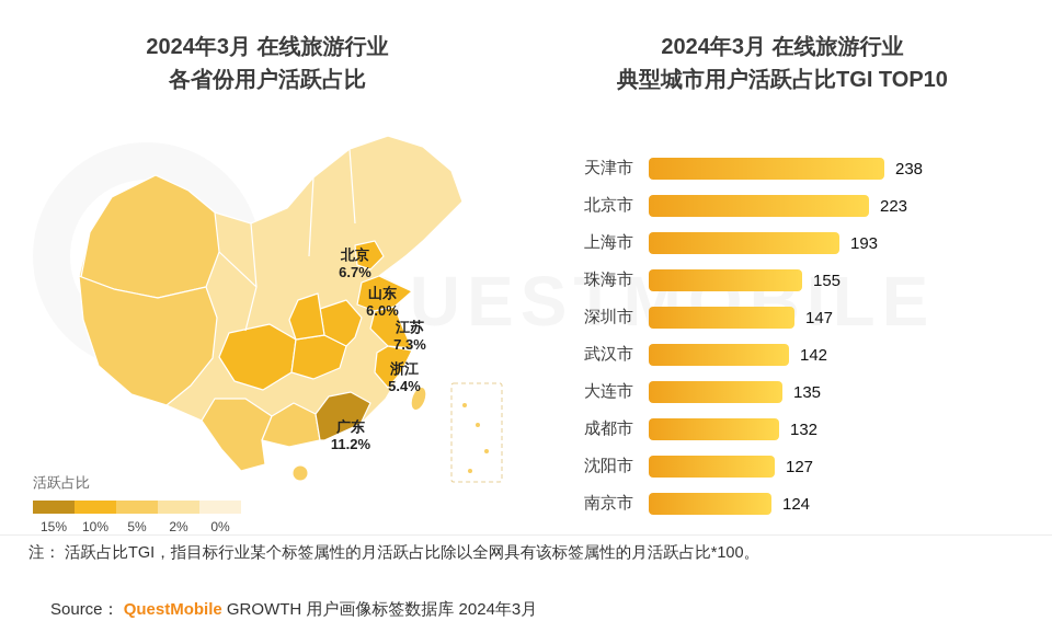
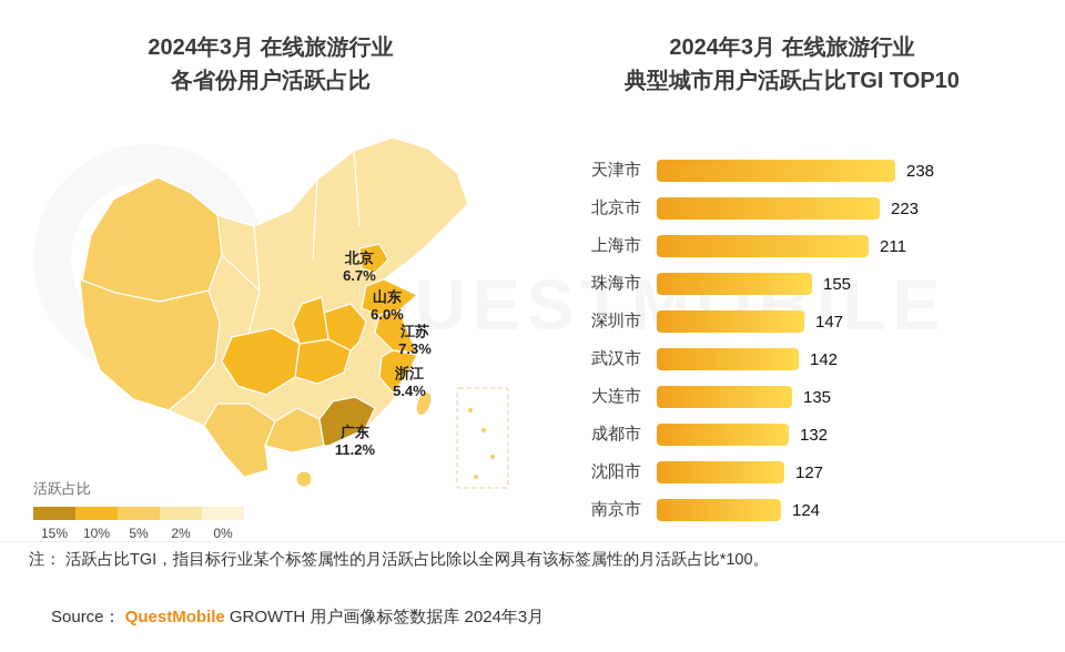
2024年3月 在线旅游行业 典型城市用户活跃占比TGI TOP10/上海市: 193 -> 211
